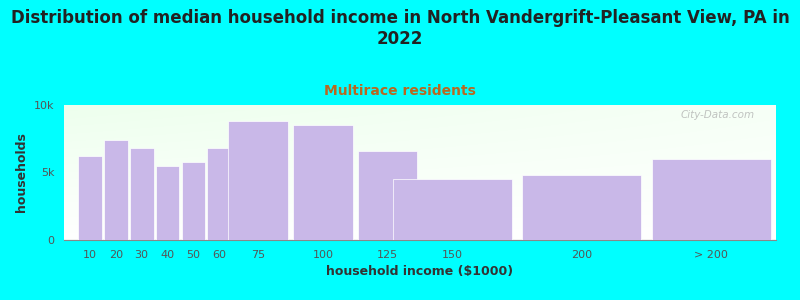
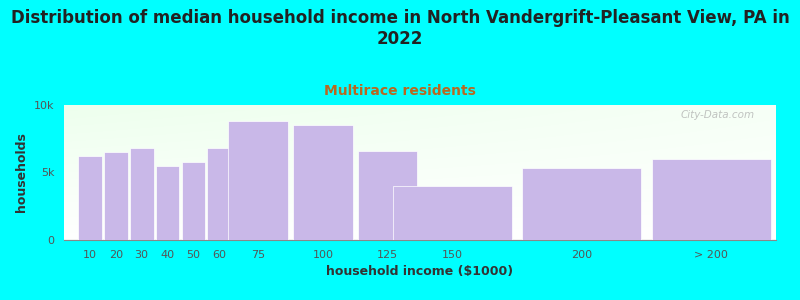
20: 7.4k -> 6.5k
150: 4.5k -> 4.0k
200: 4.8k -> 5.3k
